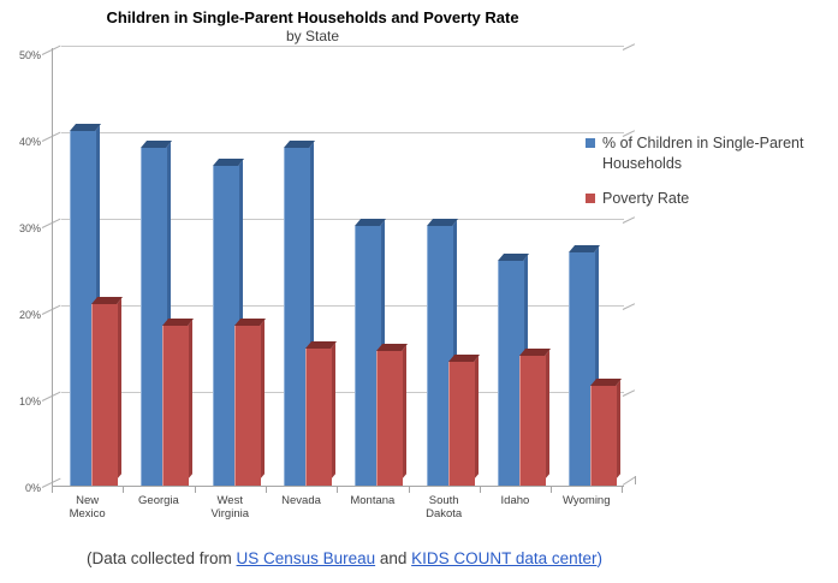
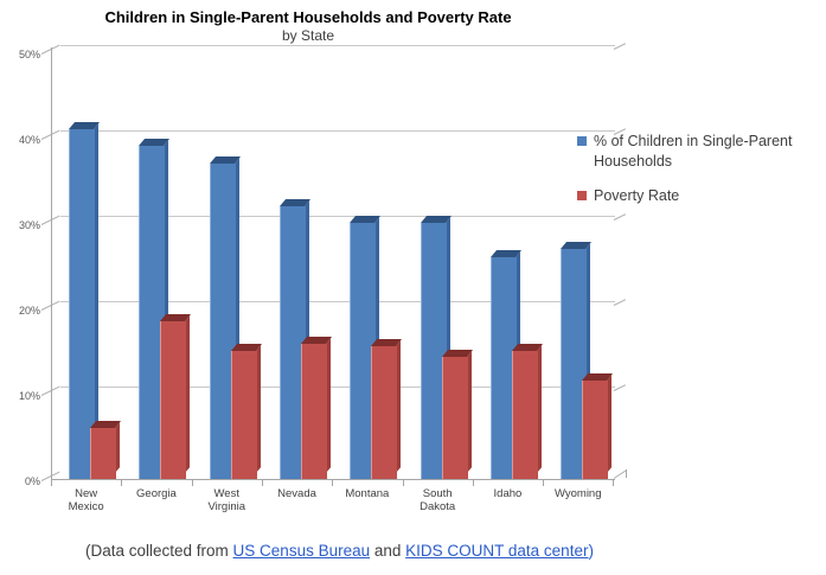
Poverty Rate/New Mexico: 21% -> 6%
Poverty Rate/West Virginia: 18% -> 15%
% of Children in Single-Parent Households/Nevada: 39% -> 32%
